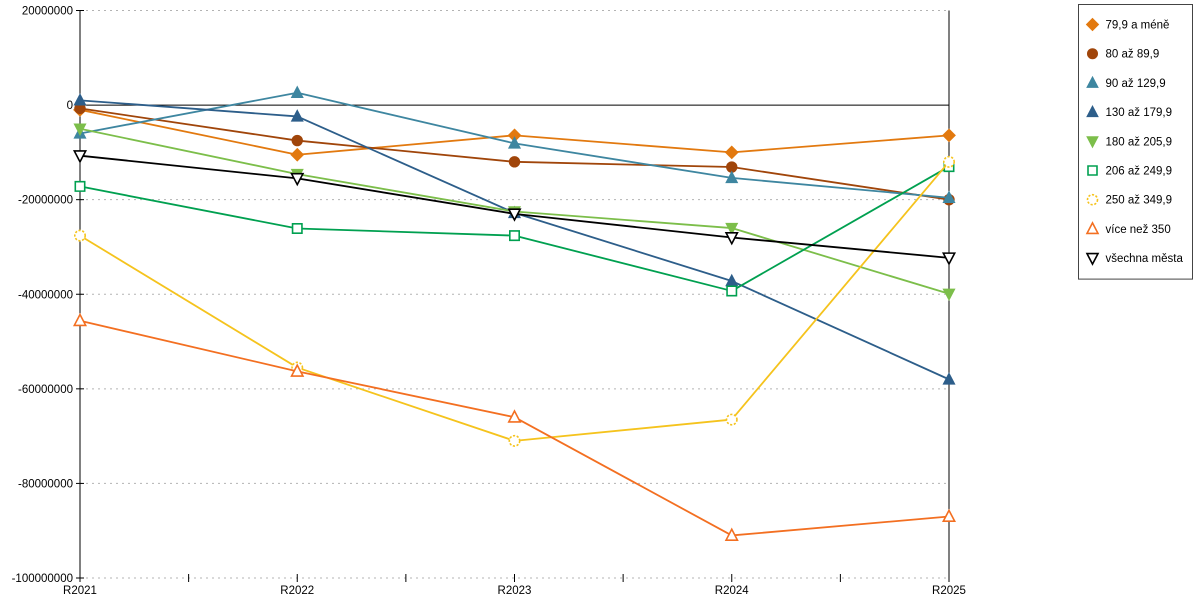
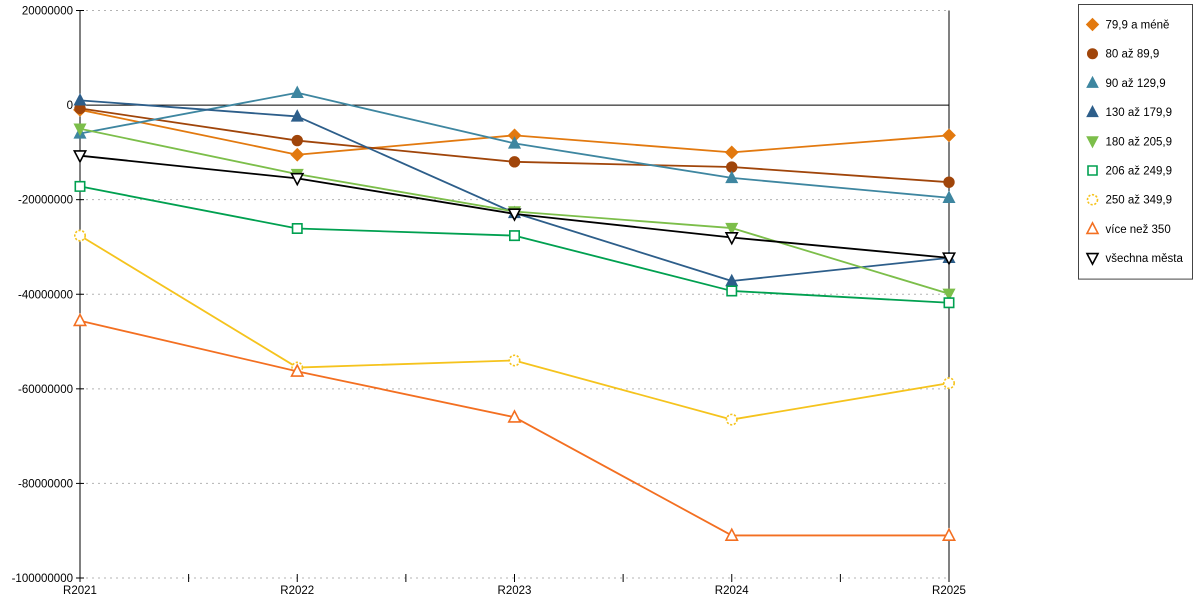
250 až 349,9/R2023: -71000000 -> -54000000
80 až 89,9/R2025: -20000000 -> -16000000
130 až 179,9/R2025: -58000000 -> -32000000
206 až 249,9/R2025: -13000000 -> -42000000
250 až 349,9/R2025: -12000000 -> -59000000
více než 350/R2025: -87000000 -> -91000000
